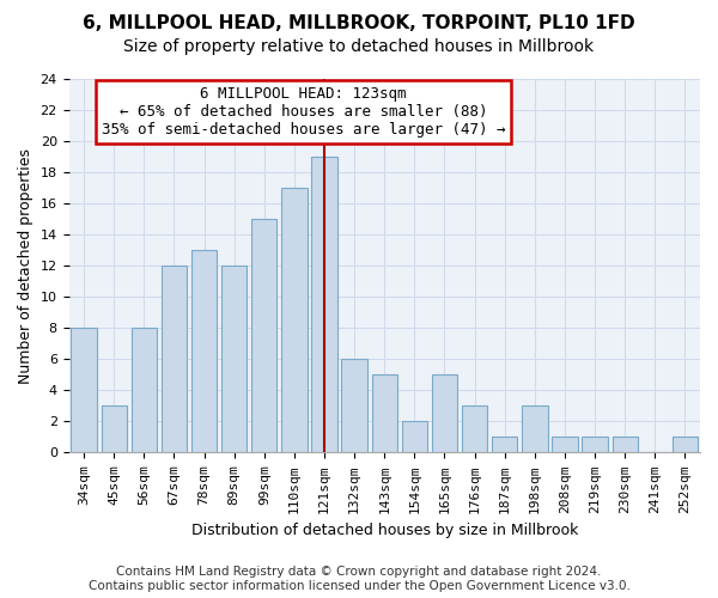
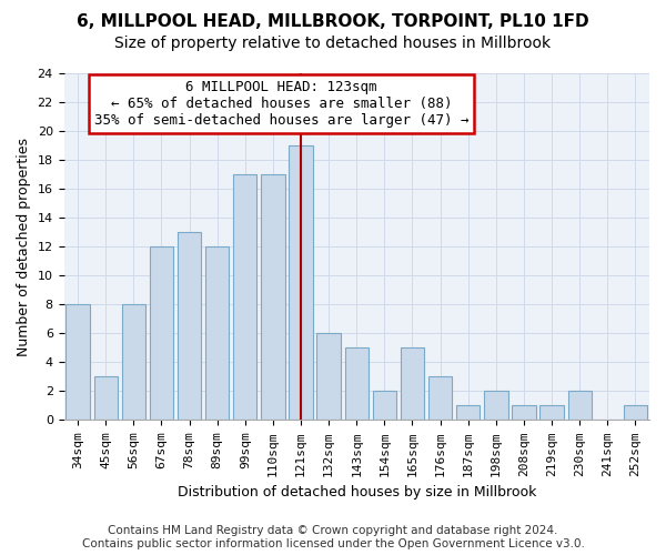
99sqm: 15 -> 17
198sqm: 3 -> 2
230sqm: 1 -> 2
